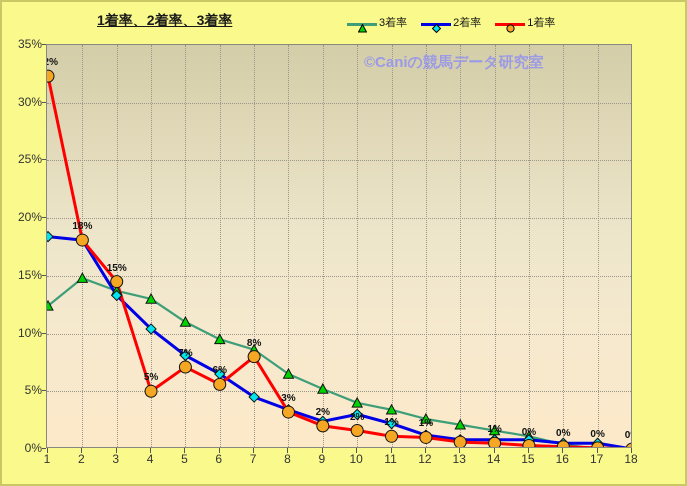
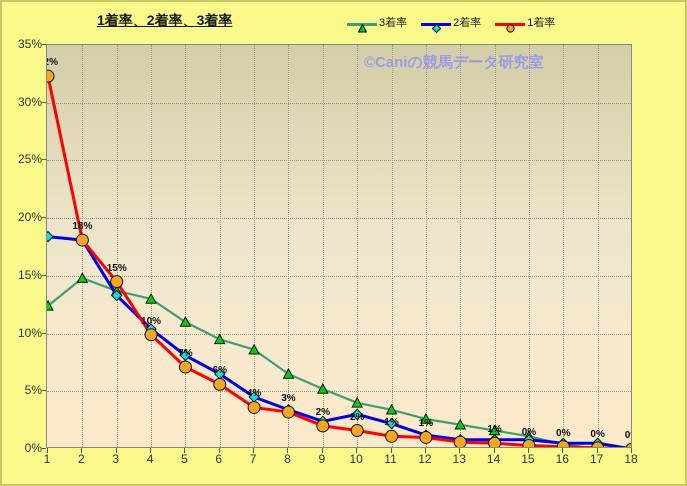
1着率/4: 5% -> 10%
1着率/7: 8% -> 4%
